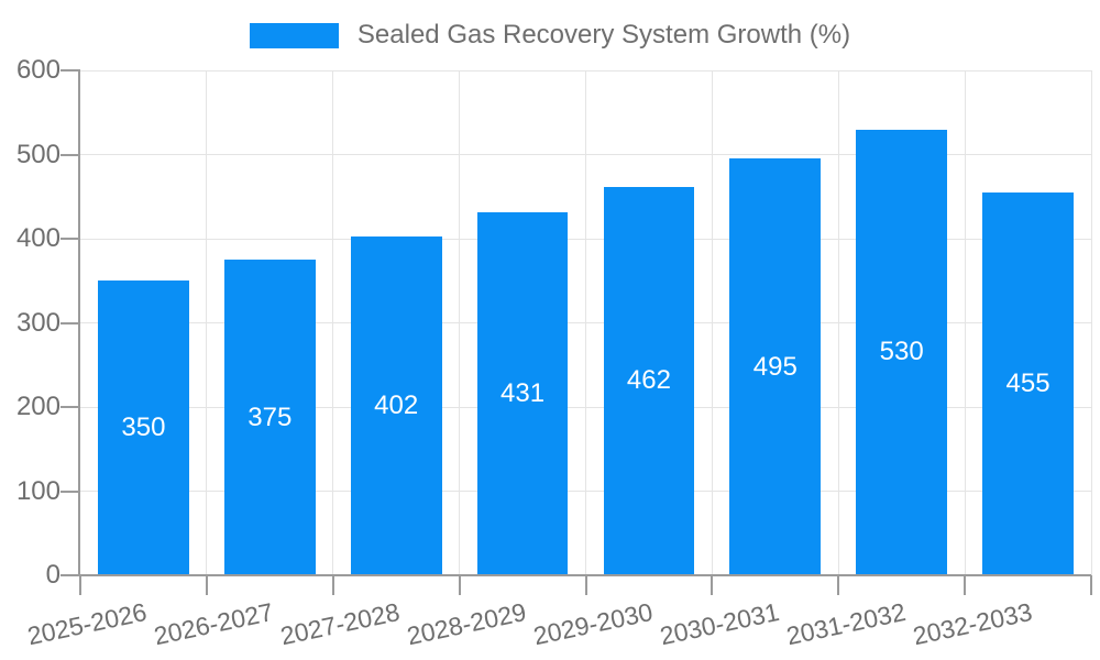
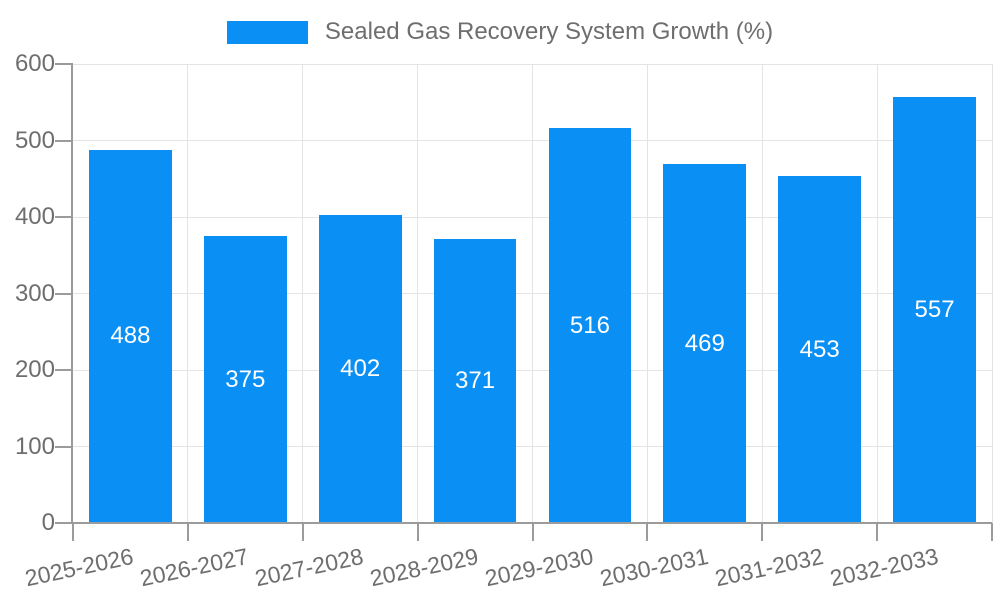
2025-2026: 350 -> 488
2028-2029: 431 -> 371
2029-2030: 462 -> 516
2030-2031: 495 -> 469
2031-2032: 530 -> 453
2032-2033: 455 -> 557
